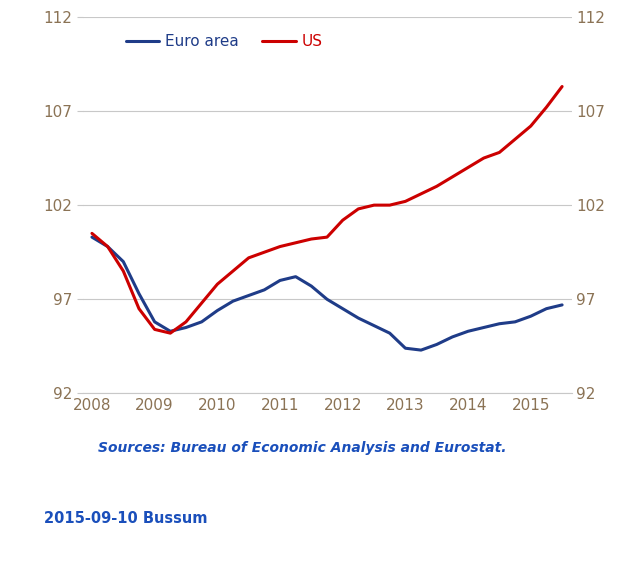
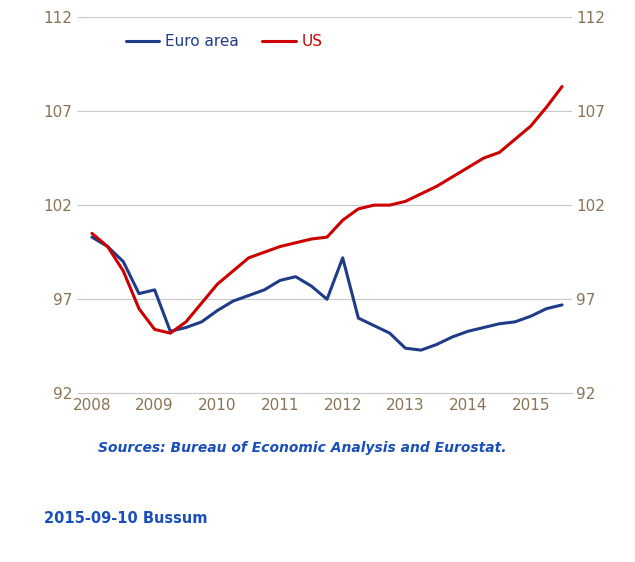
Euro area/2009: 95.8 -> 97.5
Euro area/2012: 96.5 -> 99.2
